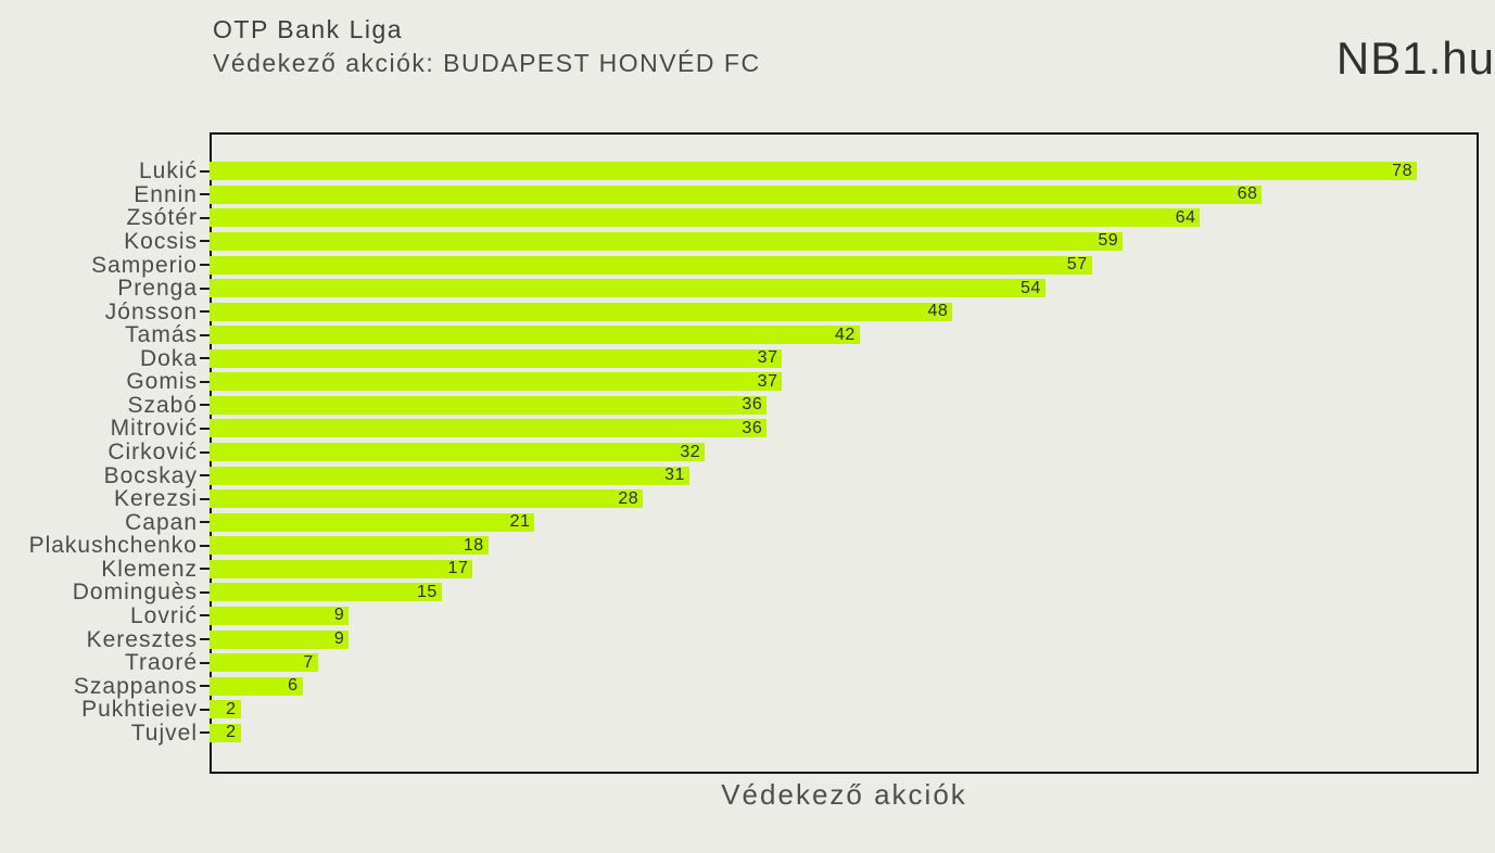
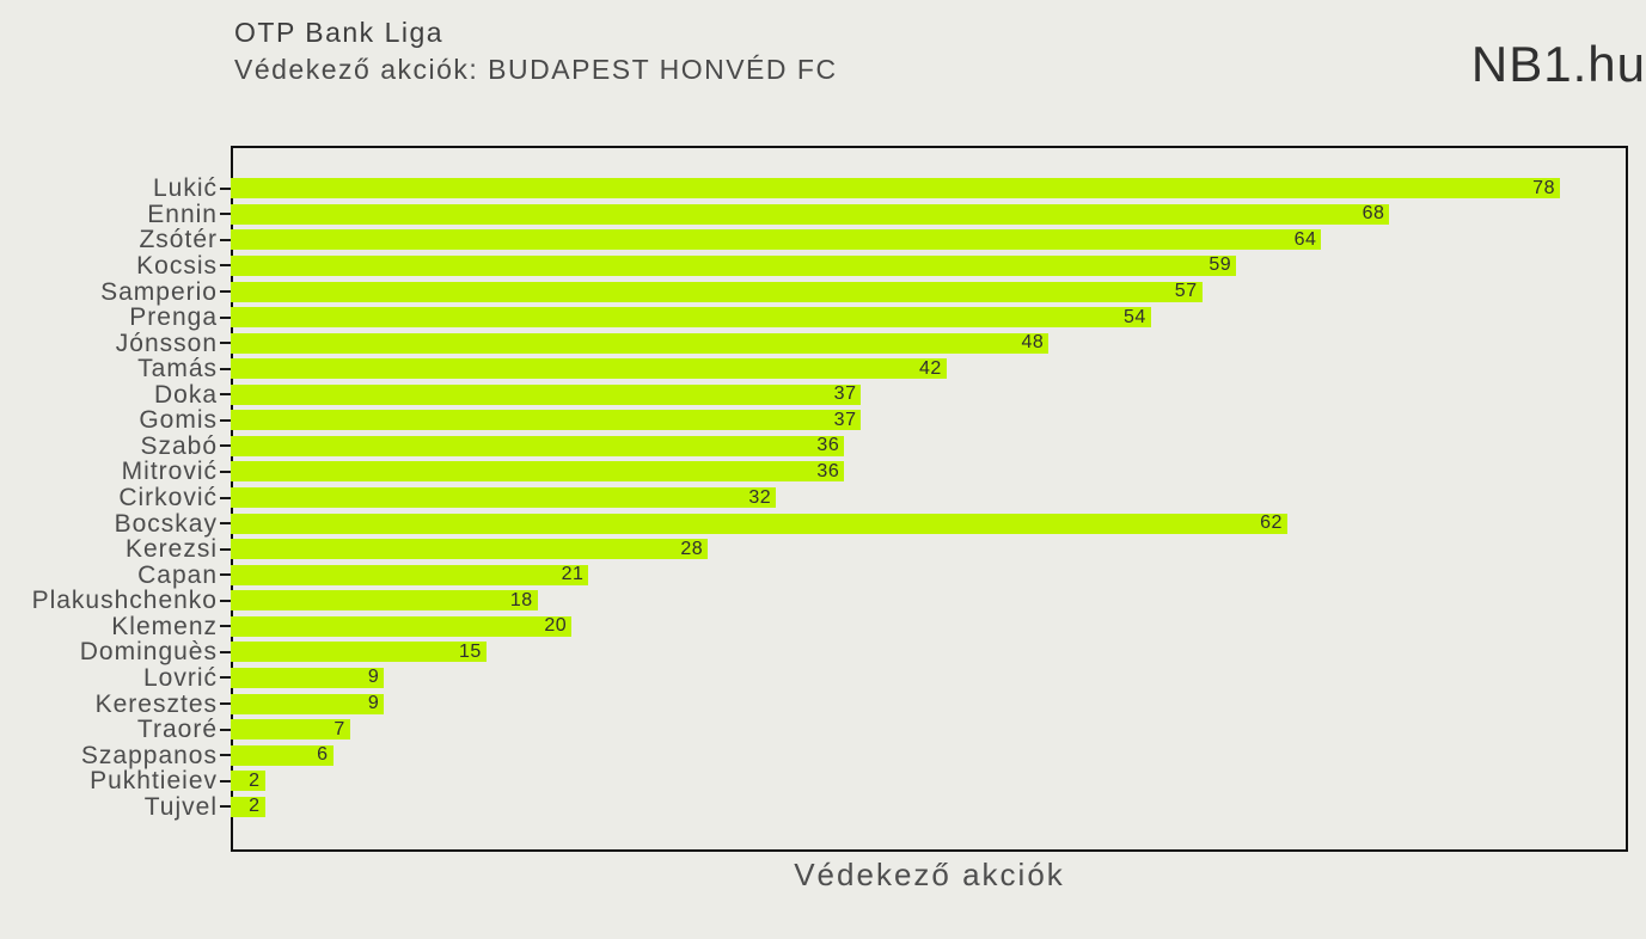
Bocskay: 31 -> 62
Klemenz: 17 -> 20
